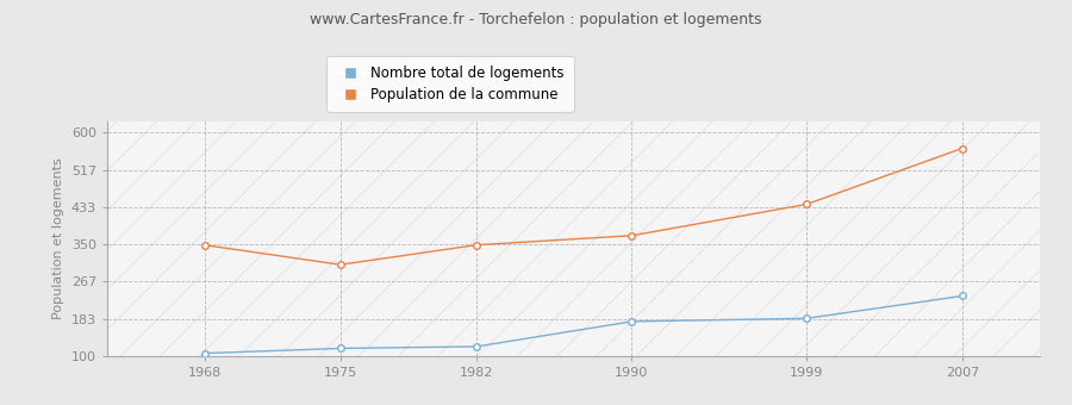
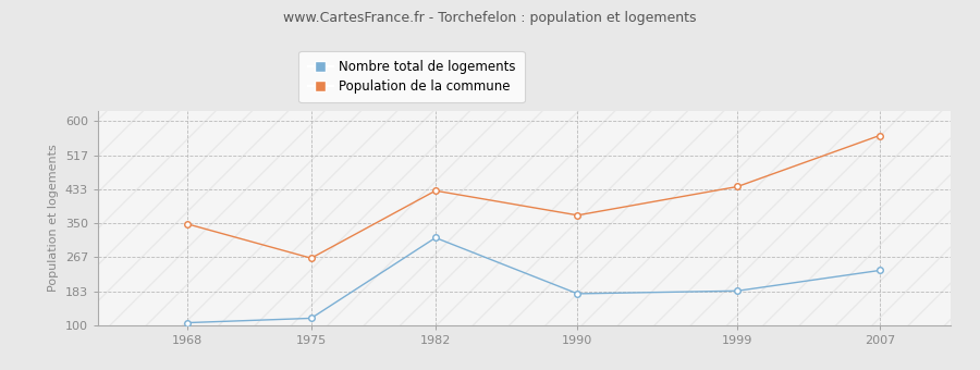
Population de la commune/1975: 305 -> 265
Nombre total de logements/1982: 122 -> 315
Population de la commune/1982: 349 -> 430
